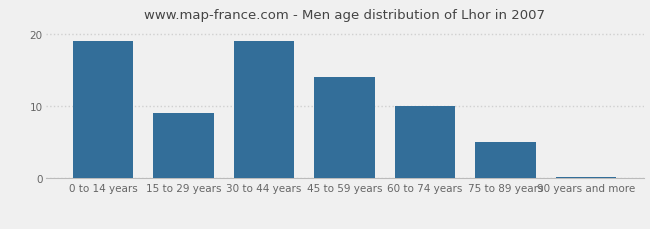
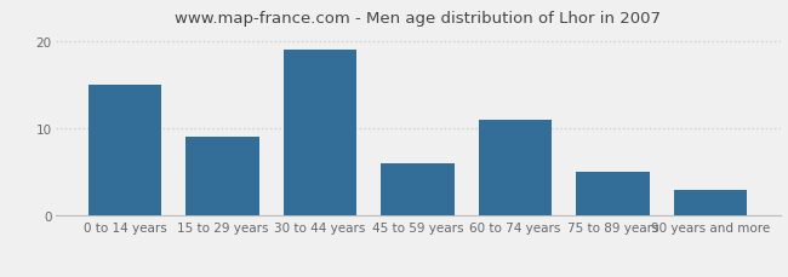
0 to 14 years: 19.0 -> 15.0
45 to 59 years: 14.0 -> 6.0
60 to 74 years: 10.0 -> 11.0
90 years and more: 0.2 -> 3.0
